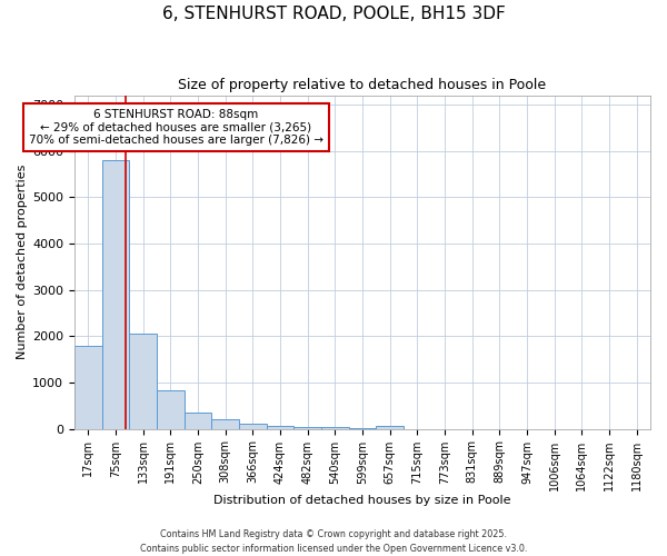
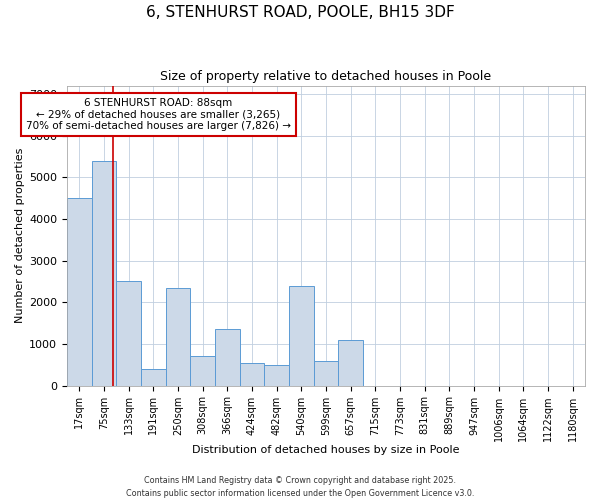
17sqm: 1800 -> 4500
75sqm: 5800 -> 5400
133sqm: 2060 -> 2500
191sqm: 820 -> 400
250sqm: 350 -> 2350
308sqm: 200 -> 700
366sqm: 100 -> 1350
424sqm: 60 -> 550
482sqm: 40 -> 500
540sqm: 30 -> 2400
599sqm: 20 -> 600
657sqm: 60 -> 1100
